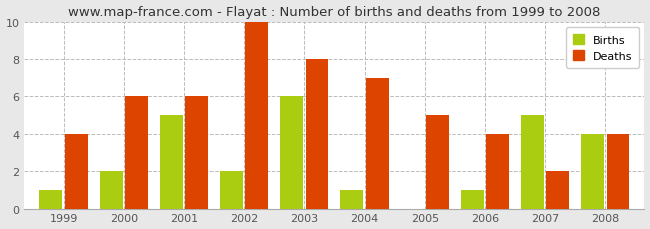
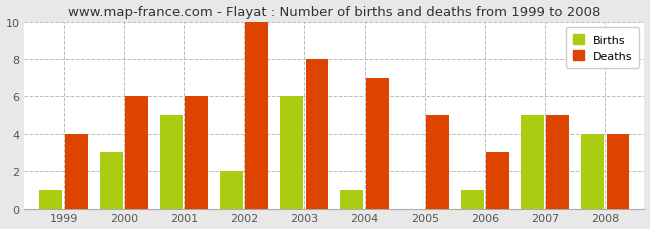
Births/2000: 2 -> 3
Deaths/2006: 4 -> 3
Deaths/2007: 2 -> 5
